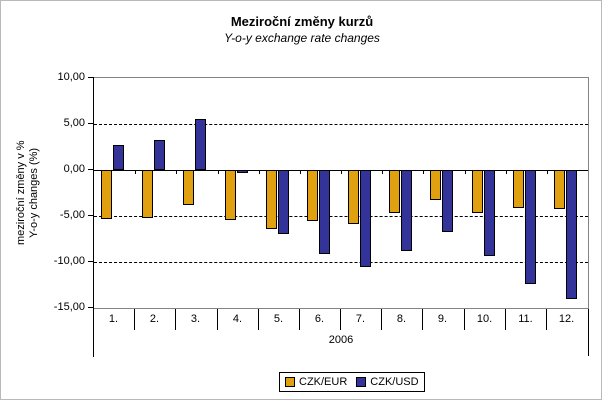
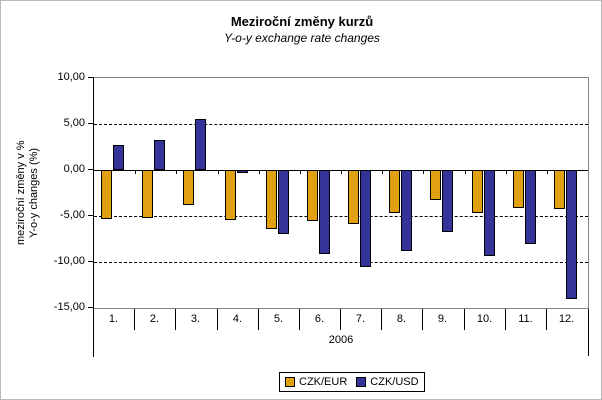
CZK/USD/11.: -12 -> -8
